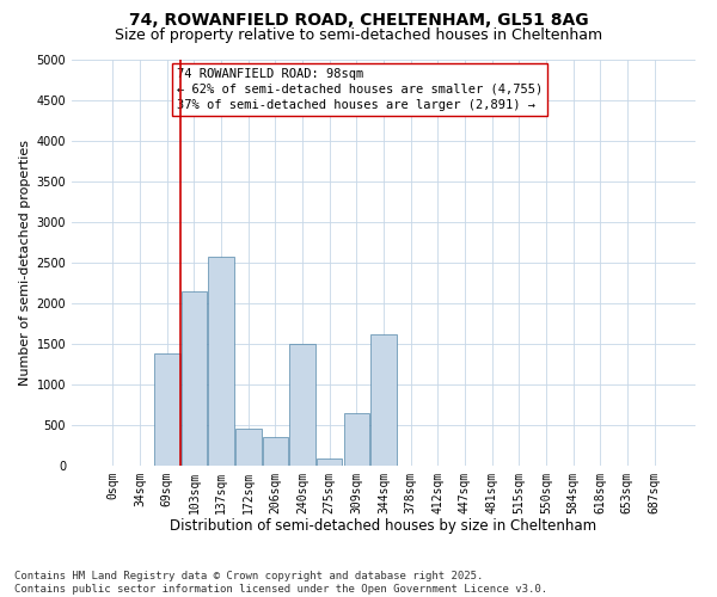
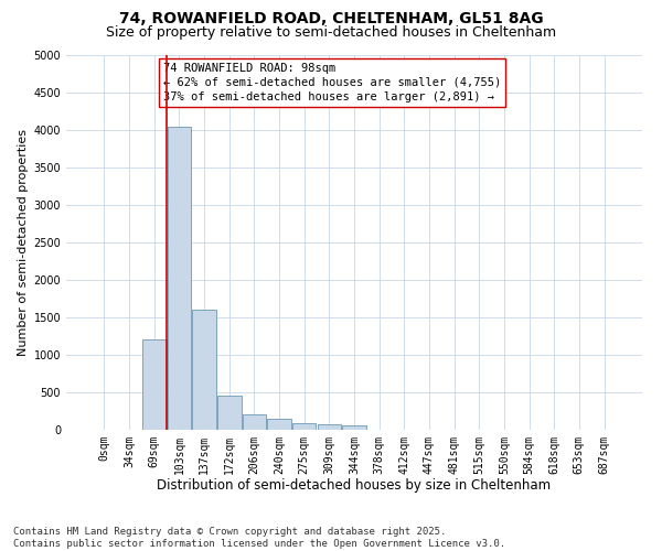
69sqm: 1380 -> 1200
103sqm: 2140 -> 4050
137sqm: 2580 -> 1600
206sqm: 360 -> 200
240sqm: 1500 -> 150
309sqm: 640 -> 80
344sqm: 1620 -> 60
